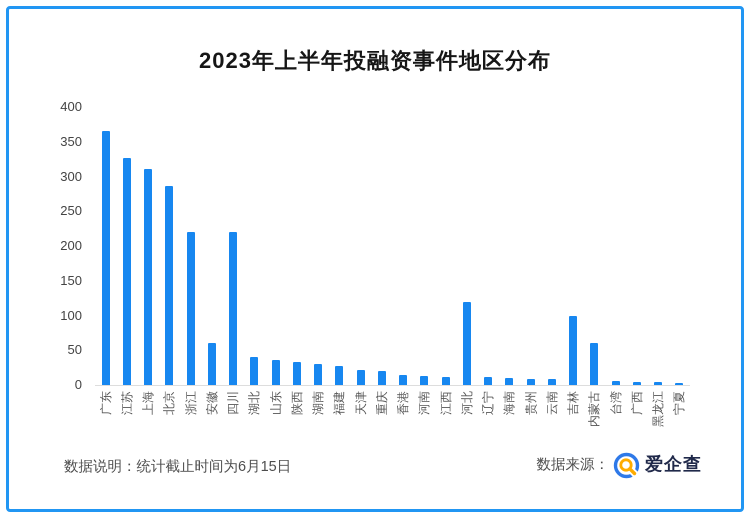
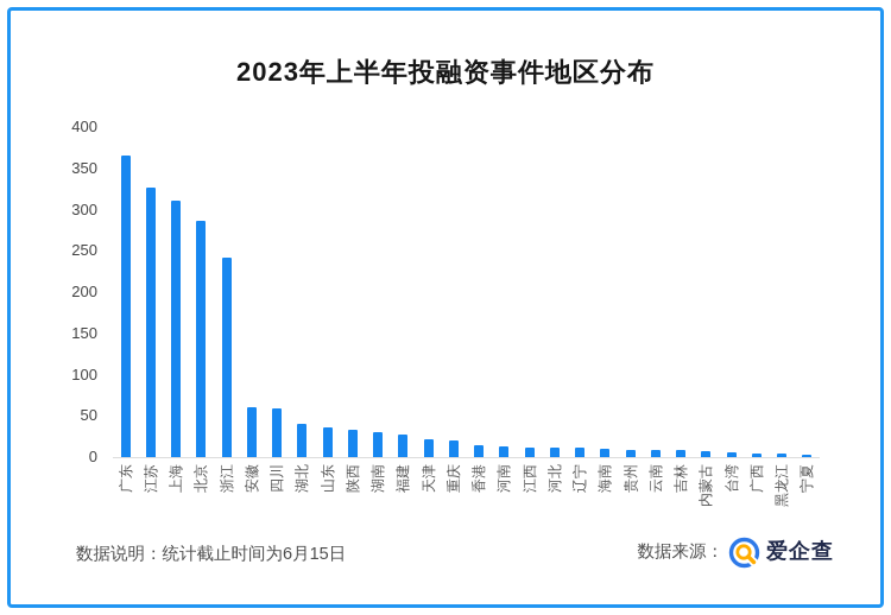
浙江: 220 -> 240
四川: 220 -> 60
河北: 120 -> 10
吉林: 100 -> 10
内蒙古: 60 -> 10
